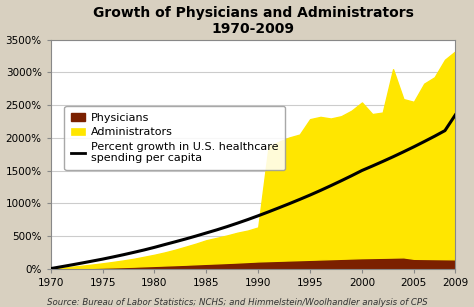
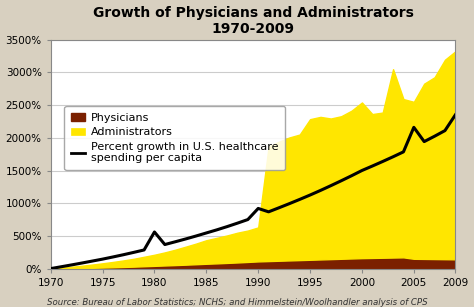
Percent growth in U.S. healthcare spending per capita/1980: 320% -> 560%
Percent growth in U.S. healthcare spending per capita/1990: 810% -> 920%
Percent growth in U.S. healthcare spending per capita/2005: 1860% -> 2160%
